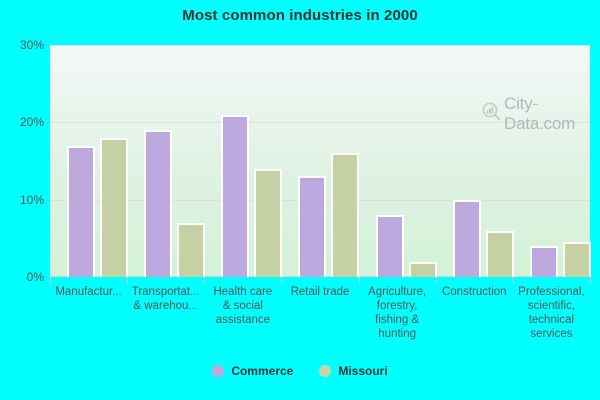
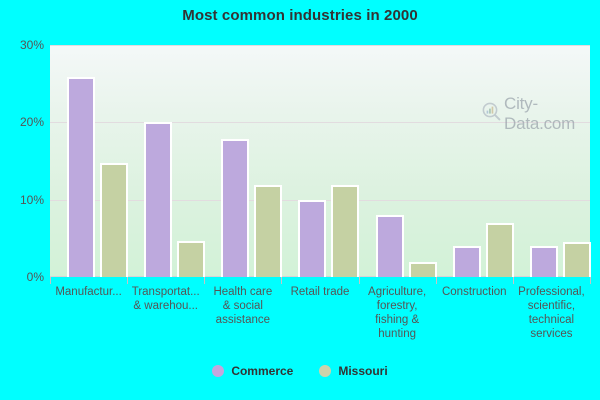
Commerce/Manufactur...: 17% -> 26%
Missouri/Manufactur...: 18% -> 15%
Commerce/Transportat... & warehou...: 19% -> 20%
Missouri/Transportat... & warehou...: 7% -> 5%
Commerce/Health care & social assistance: 21% -> 18%
Missouri/Health care & social assistance: 14% -> 12%
Commerce/Retail trade: 13% -> 10%
Missouri/Retail trade: 16% -> 12%
Commerce/Construction: 10% -> 4%
Missouri/Construction: 6% -> 7%
